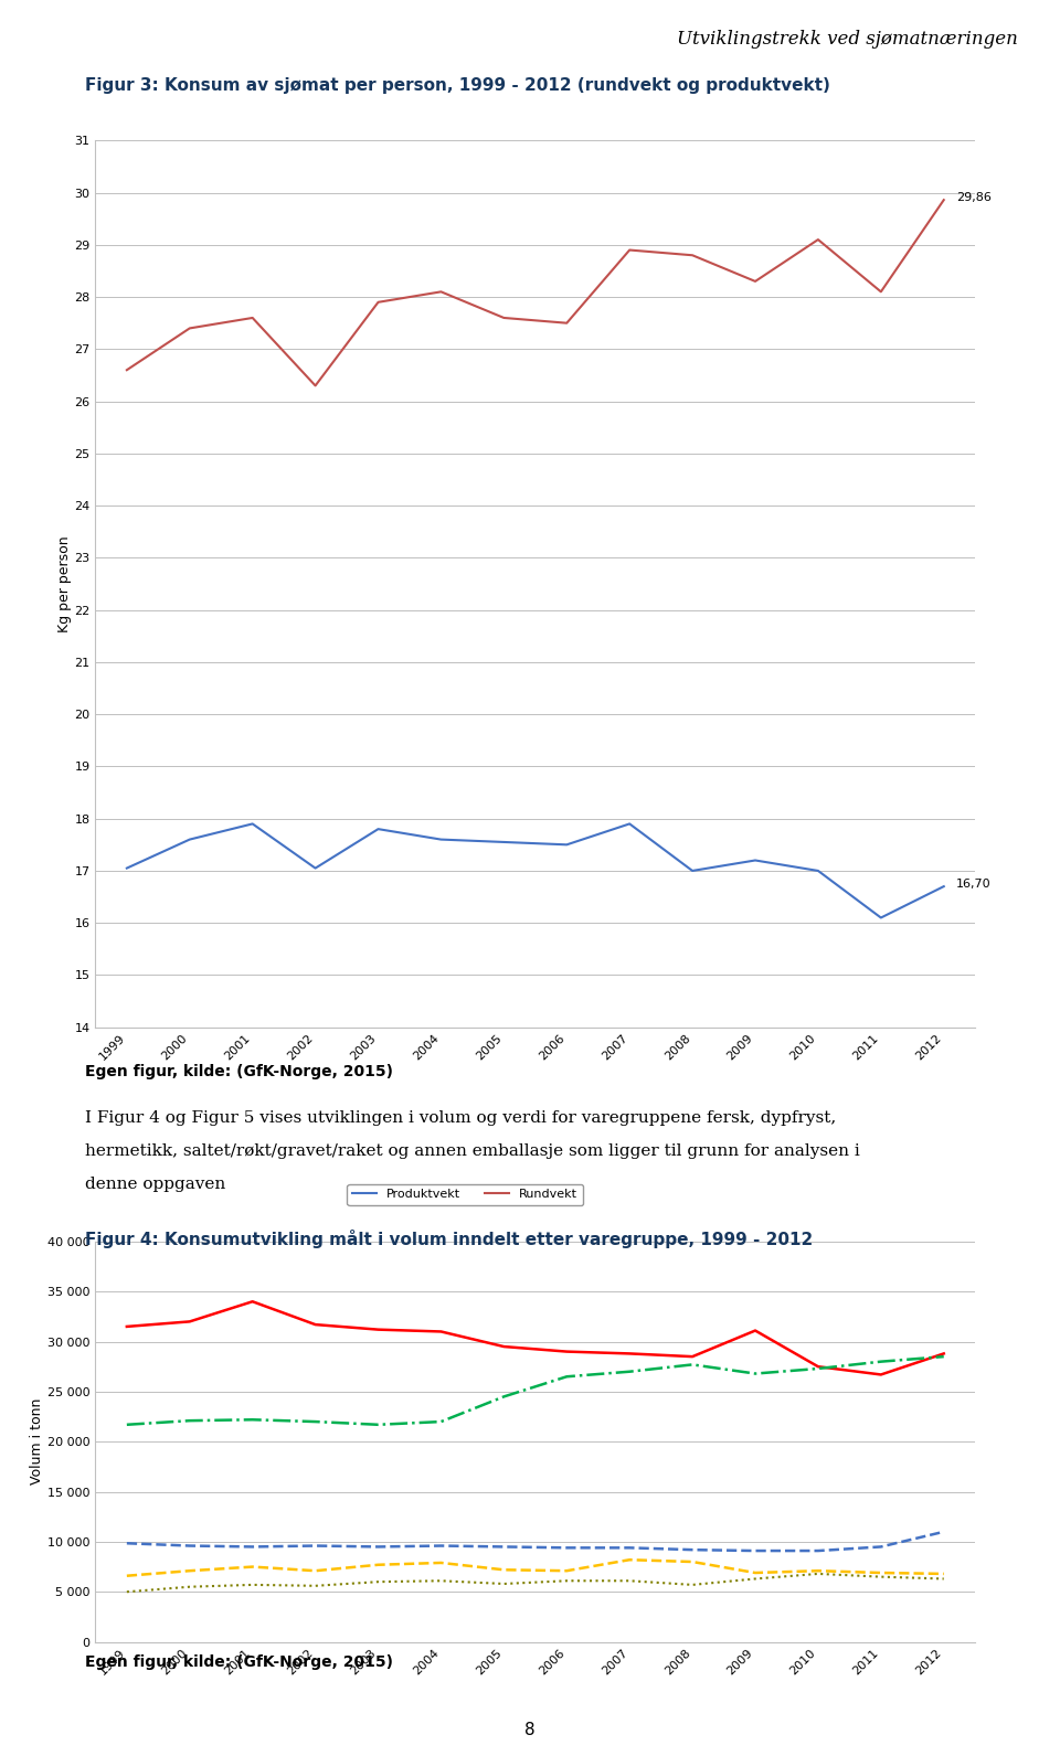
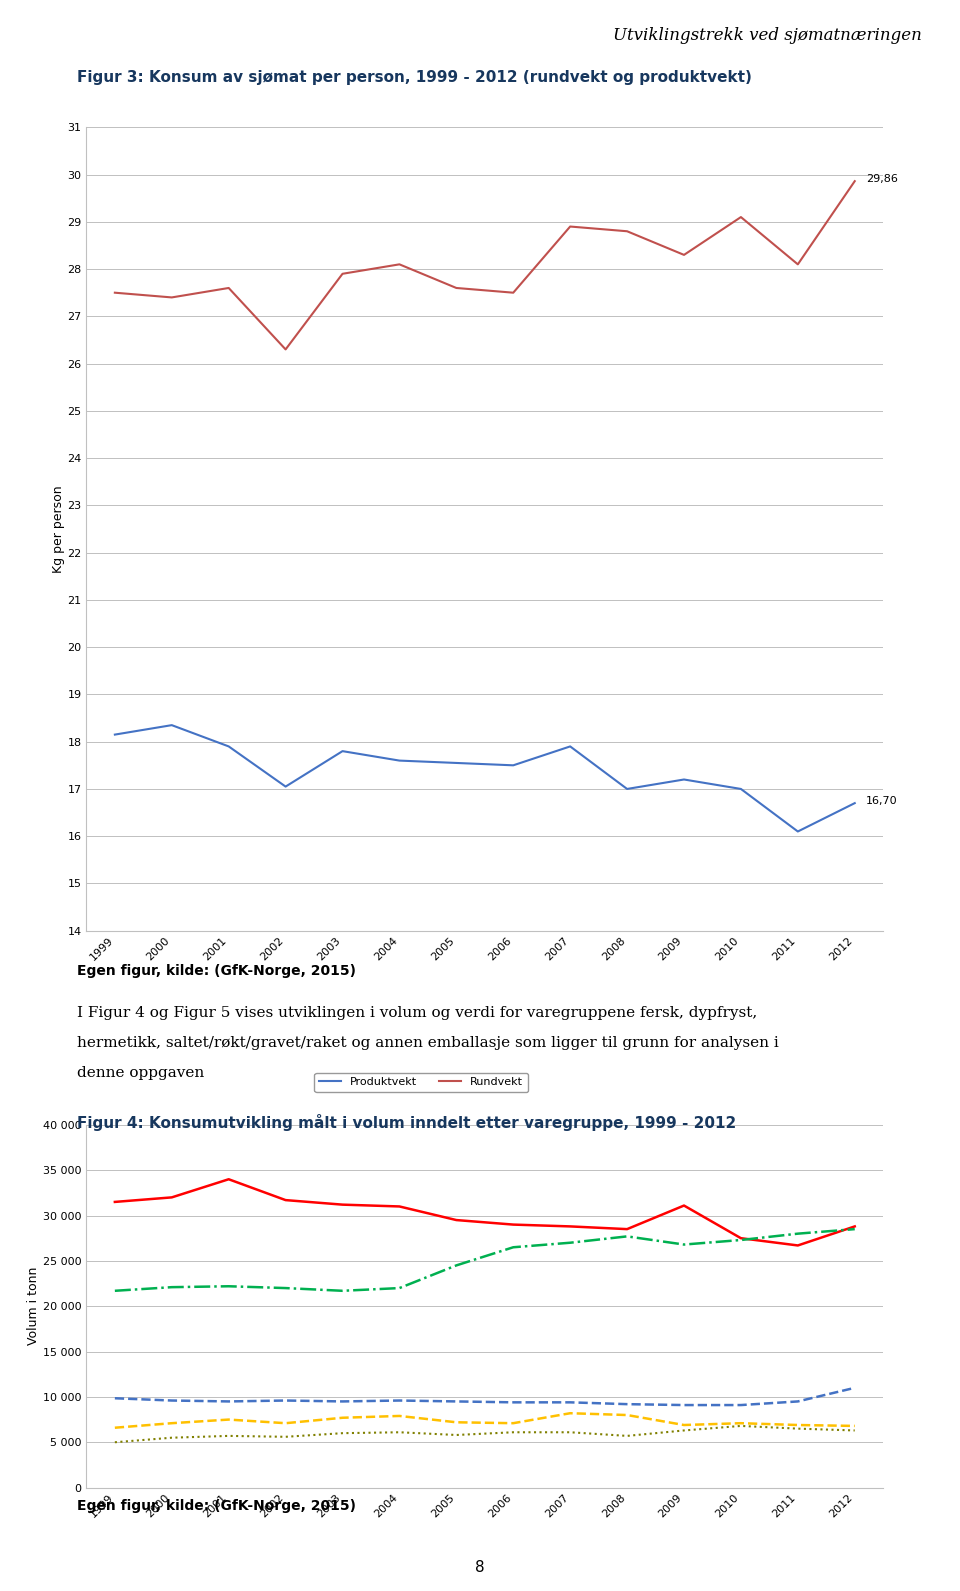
Rundvekt/1999: 26.60 -> 27.50
Produktvekt/1999: 17.05 -> 18.15
Produktvekt/2000: 17.60 -> 18.35
